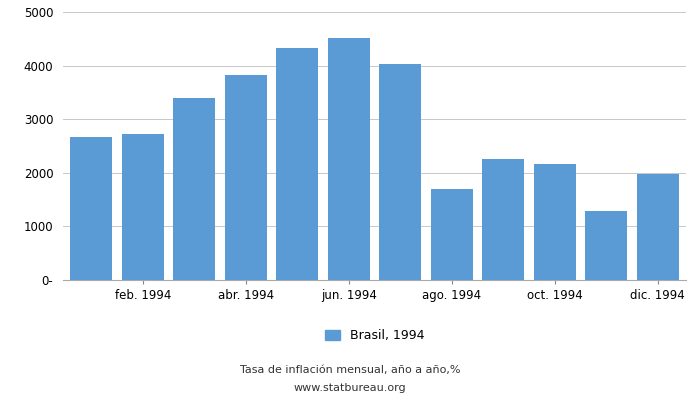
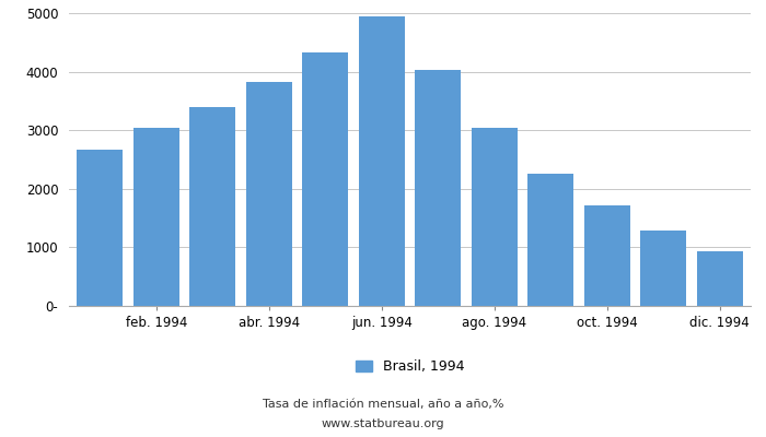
feb. 1994: 2720 -> 3040
jun. 1994: 4520 -> 4940
ago. 1994: 1700 -> 3050
oct. 1994: 2160 -> 1710
dic. 1994: 1980 -> 940
